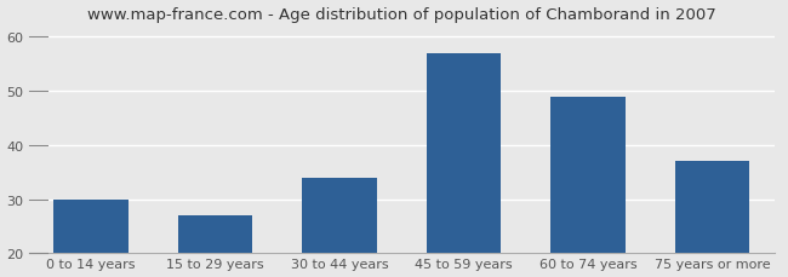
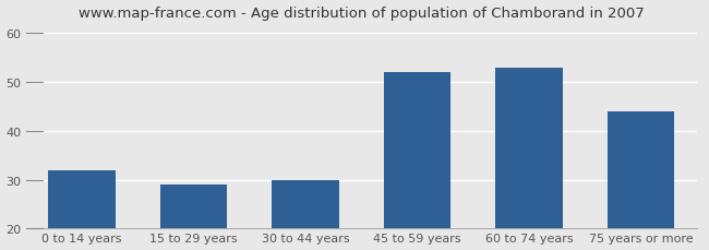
0 to 14 years: 30 -> 32
15 to 29 years: 27 -> 29
30 to 44 years: 34 -> 30
45 to 59 years: 57 -> 52
60 to 74 years: 49 -> 53
75 years or more: 37 -> 44
